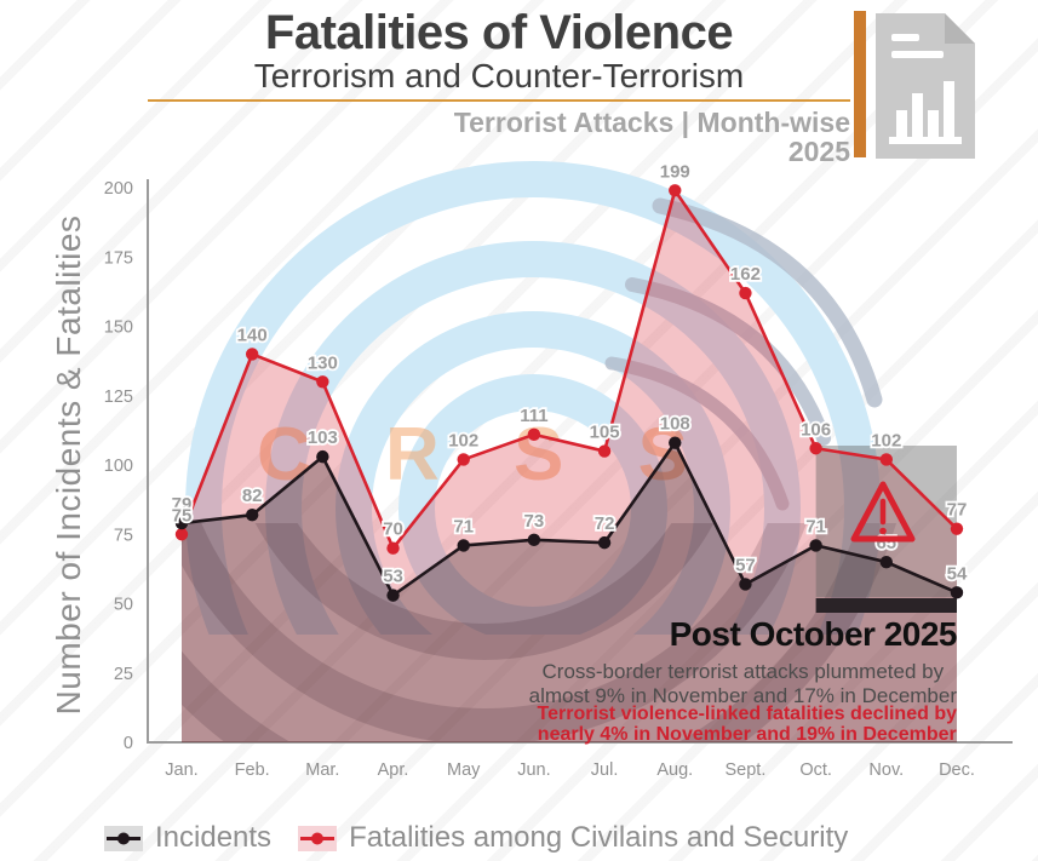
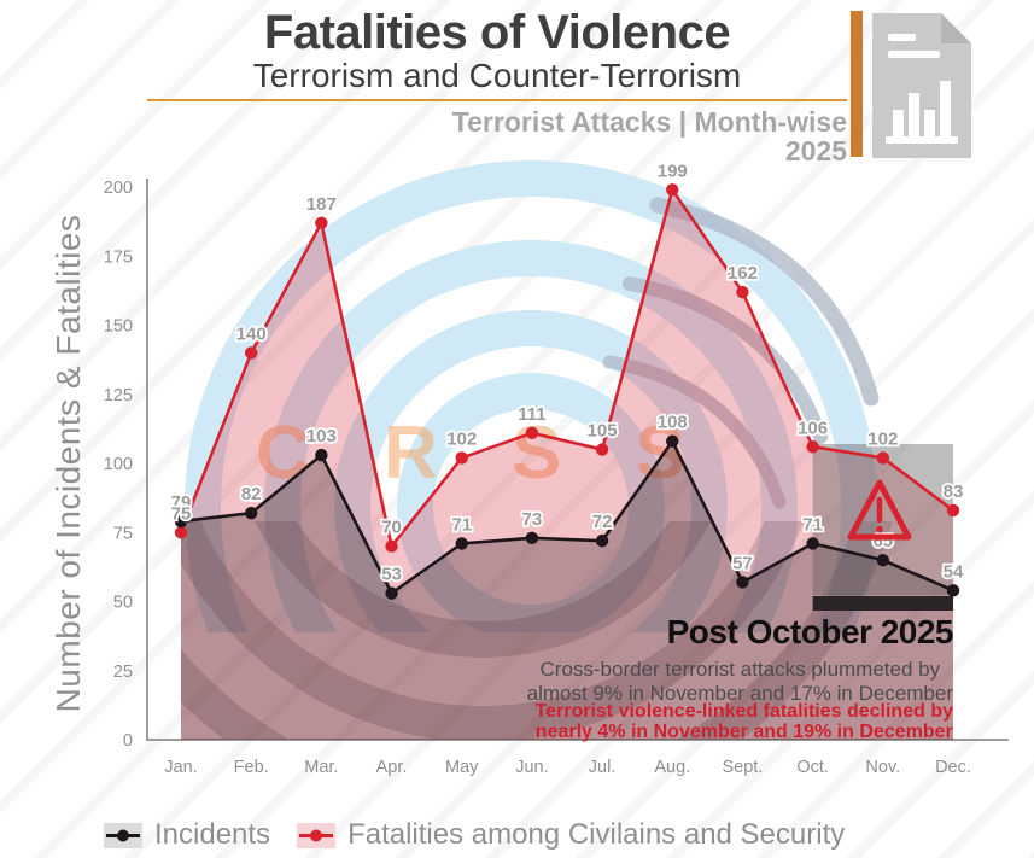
Fatalities among Civilains and Security/Mar.: 130 -> 187
Fatalities among Civilains and Security/Dec.: 77 -> 83
